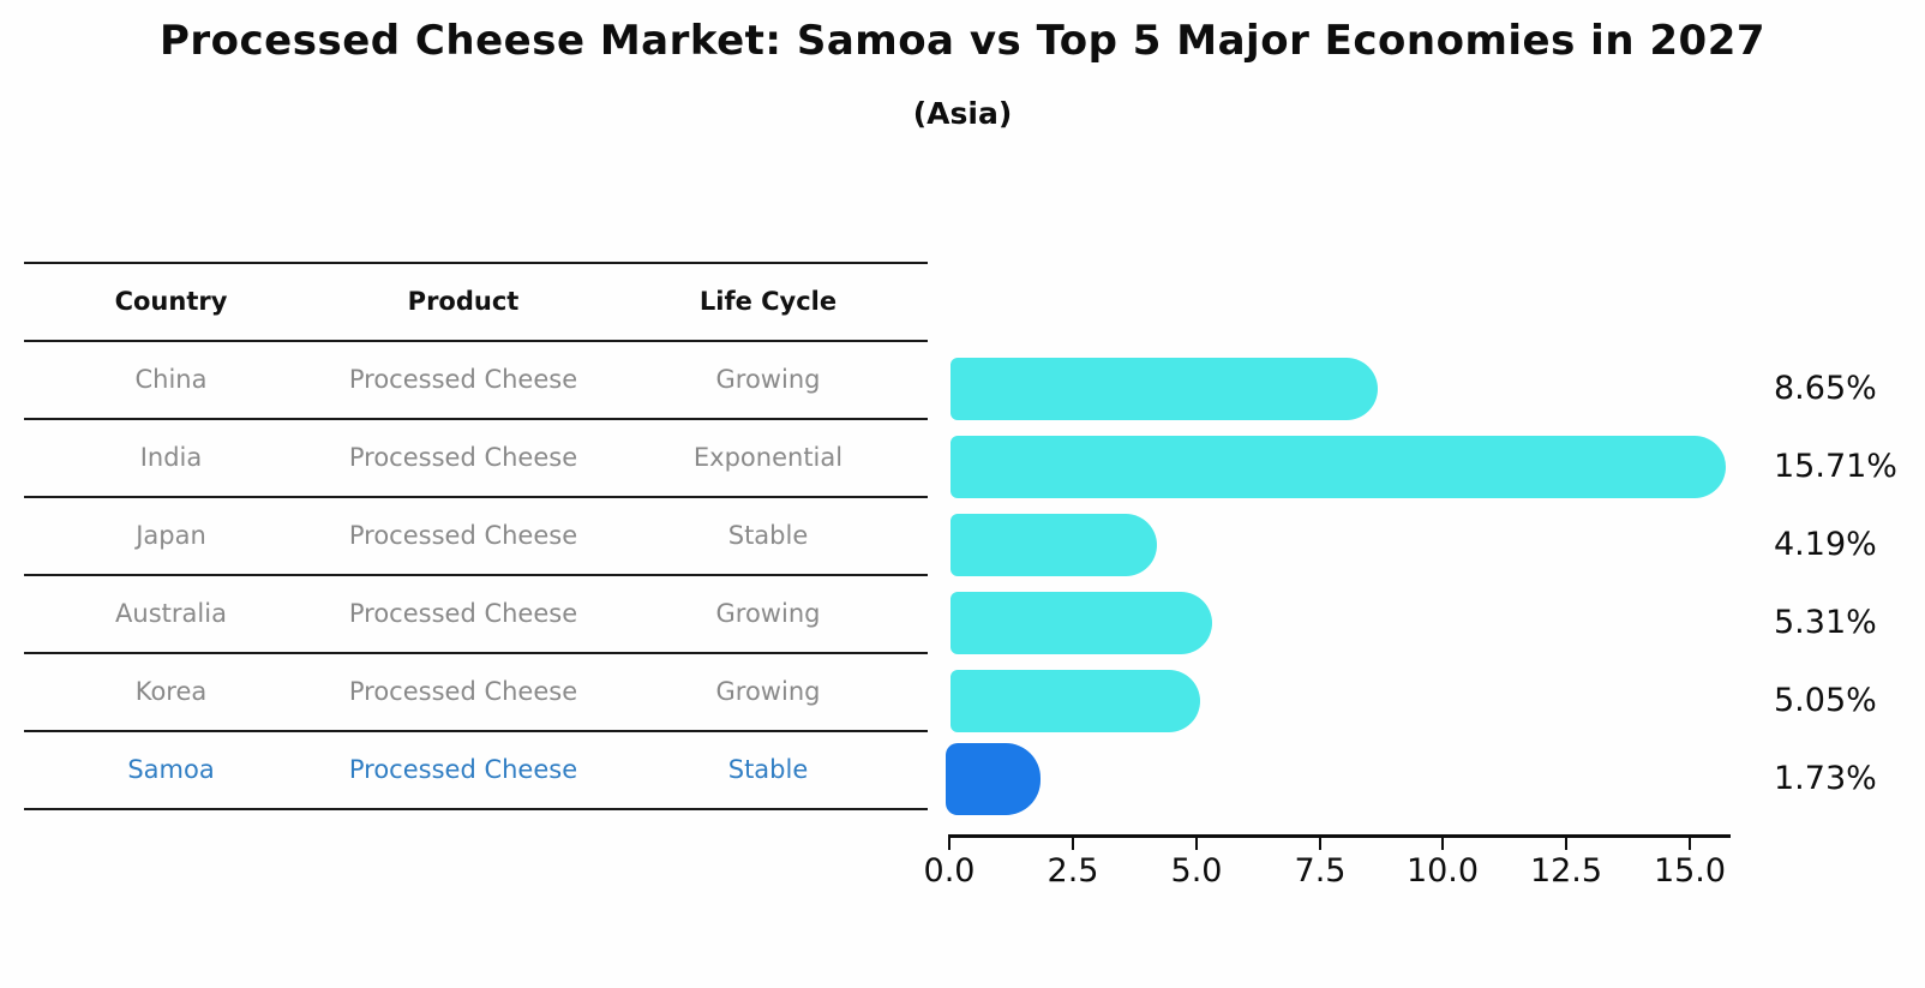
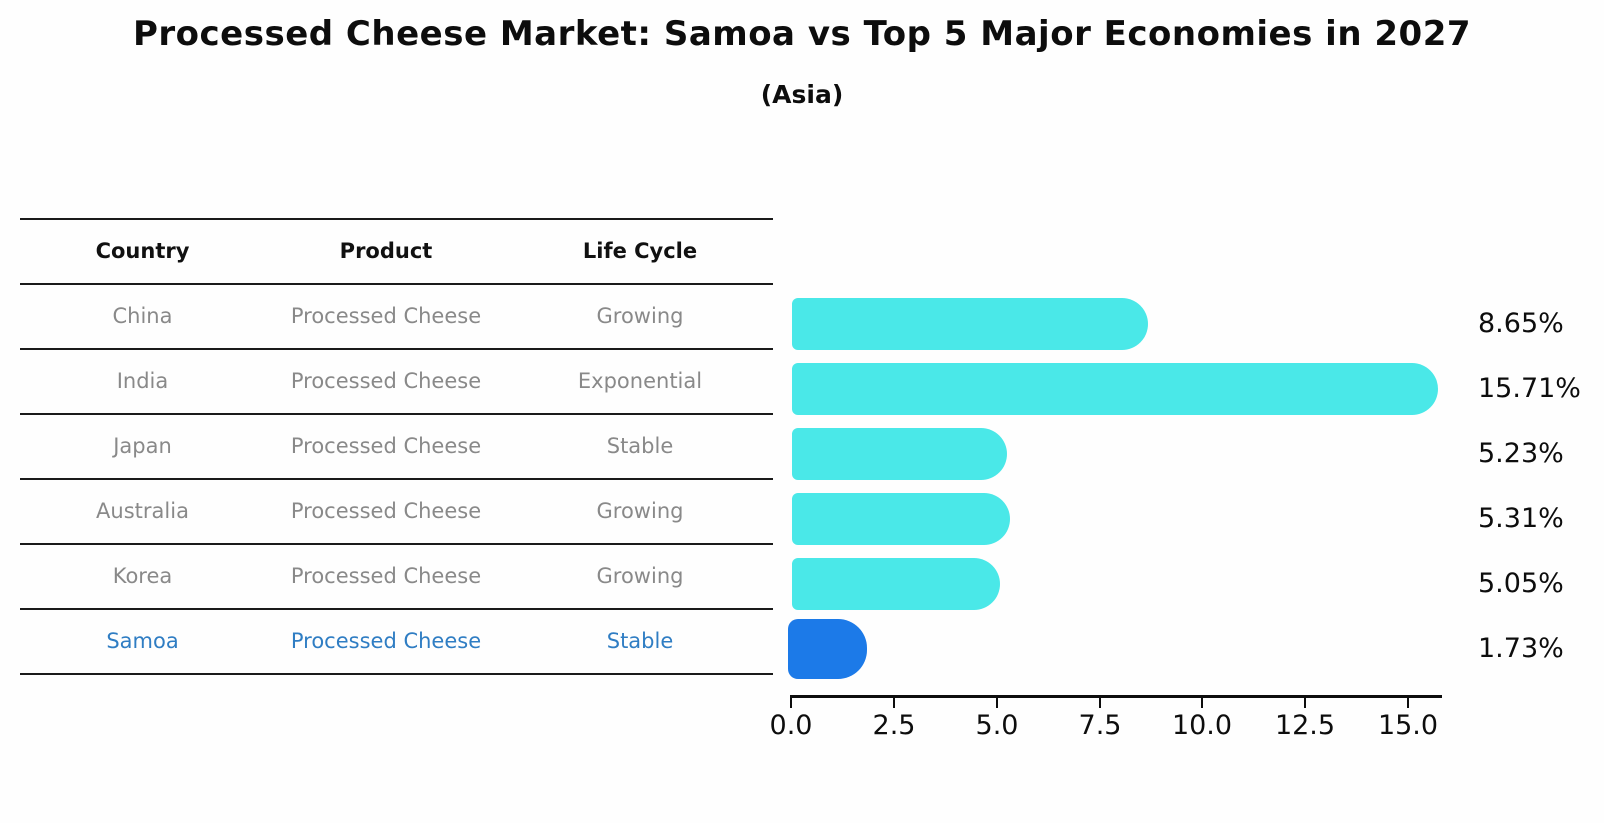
Japan: 4.19% -> 5.23%
